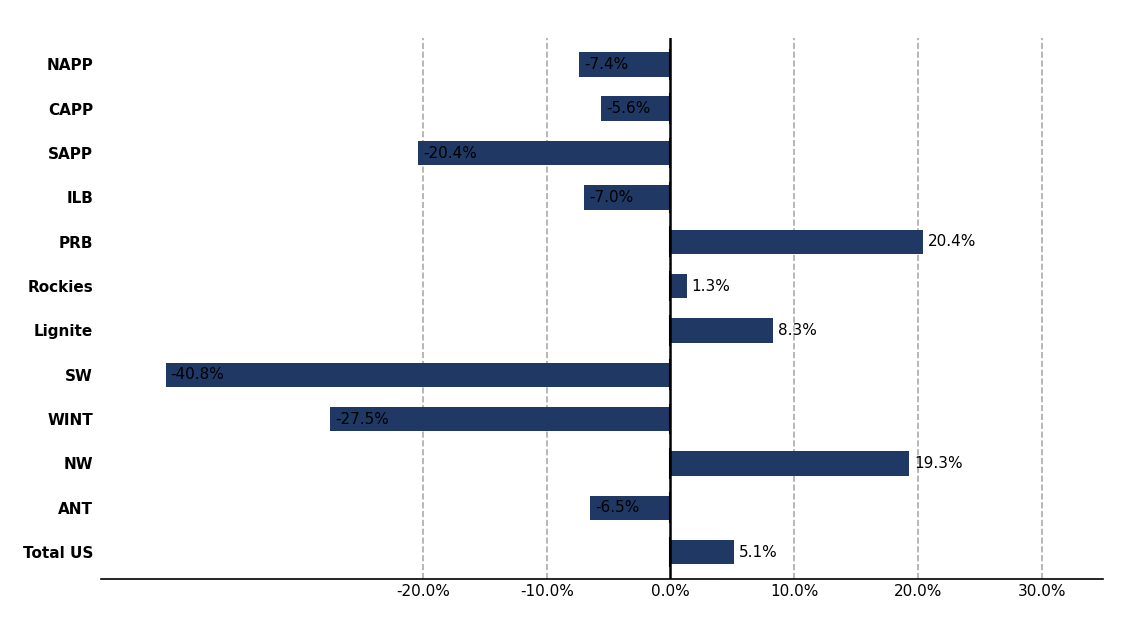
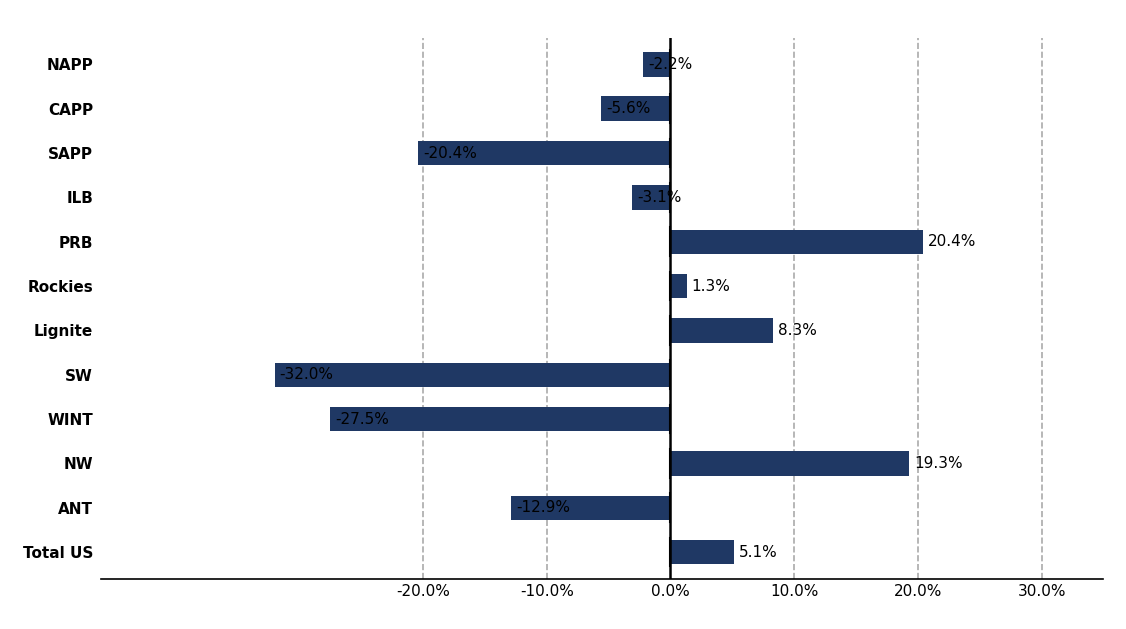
NAPP: -7.4% -> -2.2%
ILB: -7.0% -> -3.1%
SW: -40.8% -> -32.0%
ANT: -6.5% -> -12.9%
